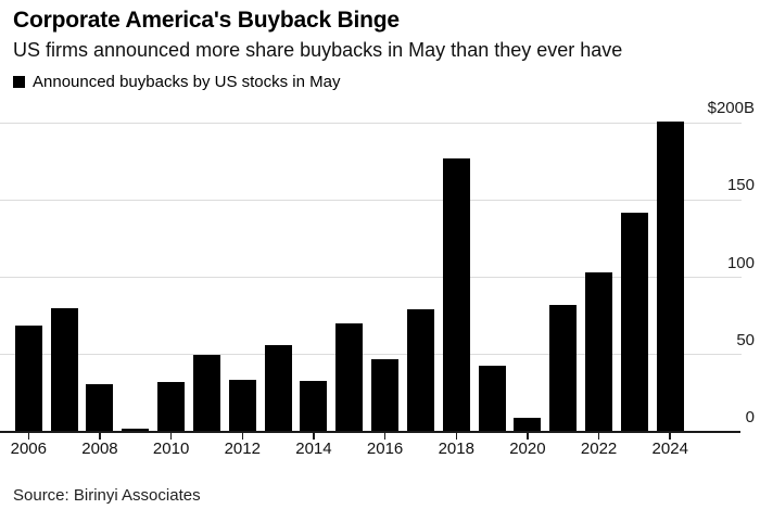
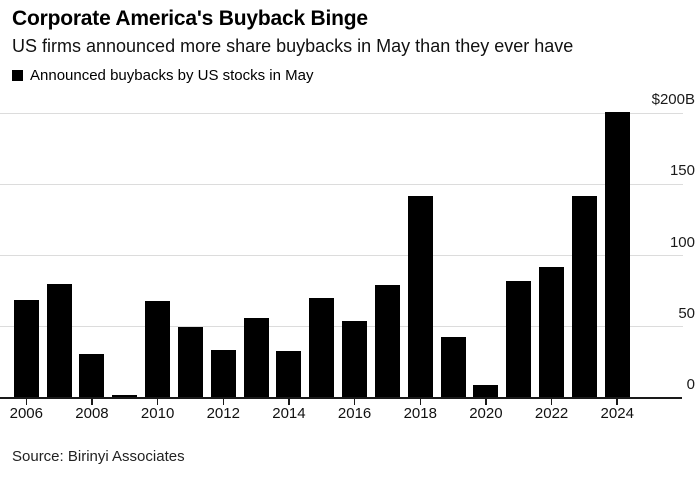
2010: $32B -> $68B
2016: $47B -> $54B
2018: $177B -> $142B
2022: $103B -> $92B
